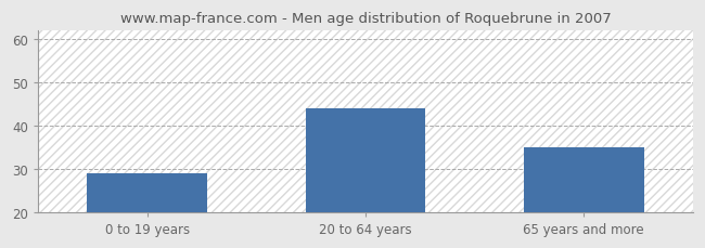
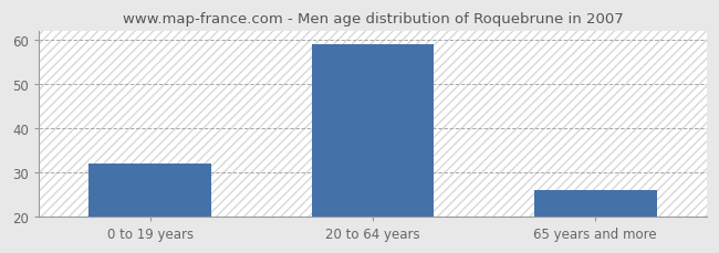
0 to 19 years: 29 -> 32
20 to 64 years: 44 -> 59
65 years and more: 35 -> 26
